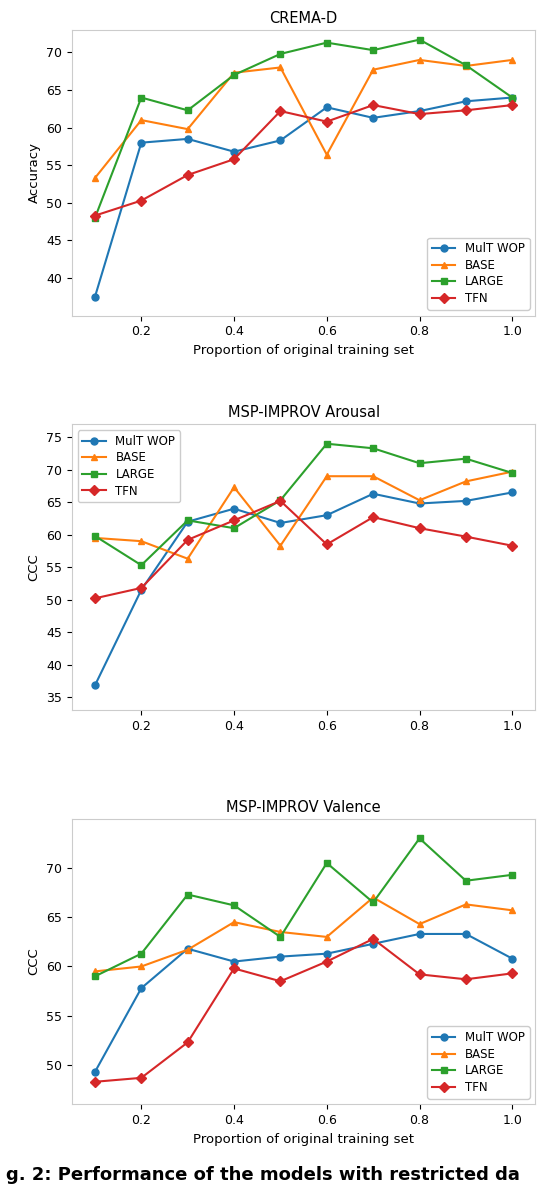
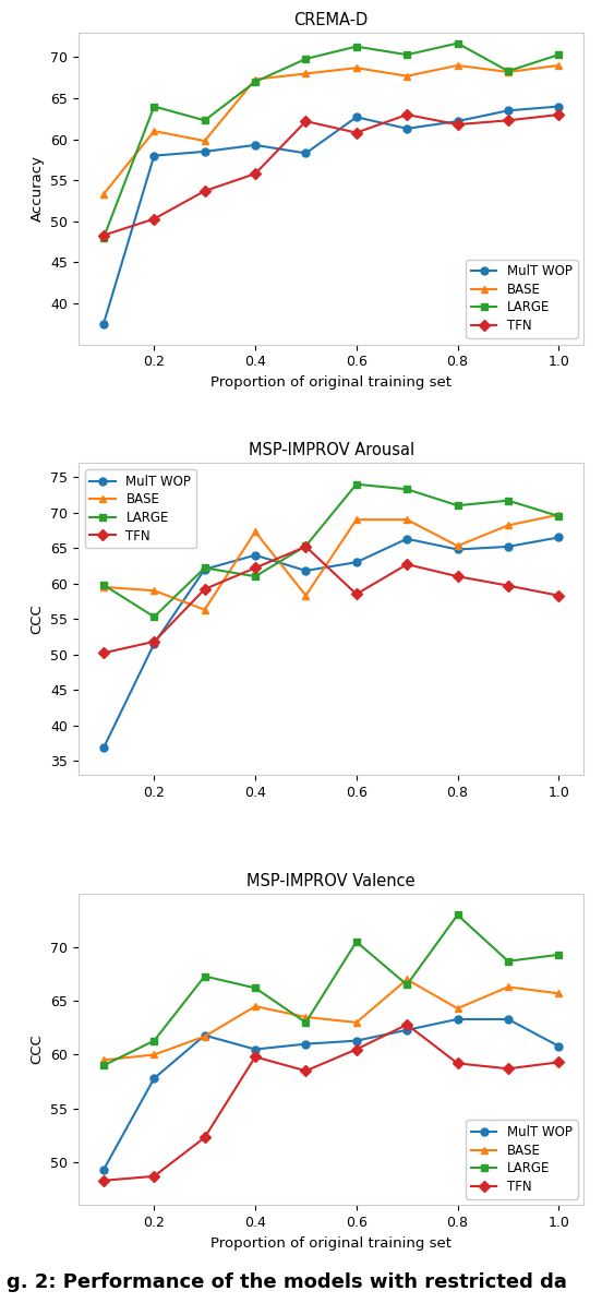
CREMA-D/MulT WOP/0.4: 56.8 -> 59.3
CREMA-D/BASE/0.6: 56.4 -> 68.7
CREMA-D/LARGE/1.0: 64.0 -> 70.3
